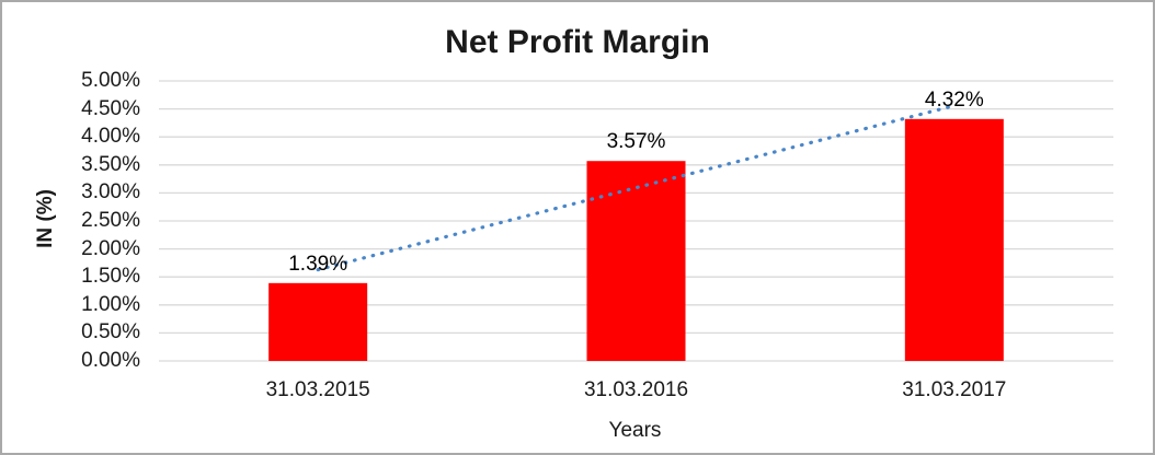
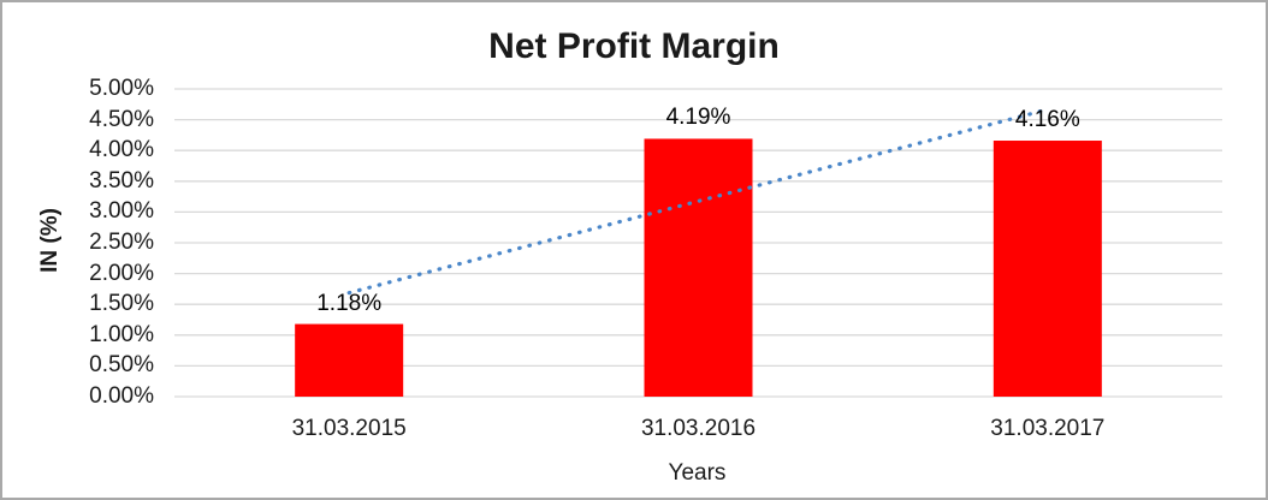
31.03.2015: 1.39% -> 1.18%
31.03.2016: 3.57% -> 4.19%
31.03.2017: 4.32% -> 4.16%
